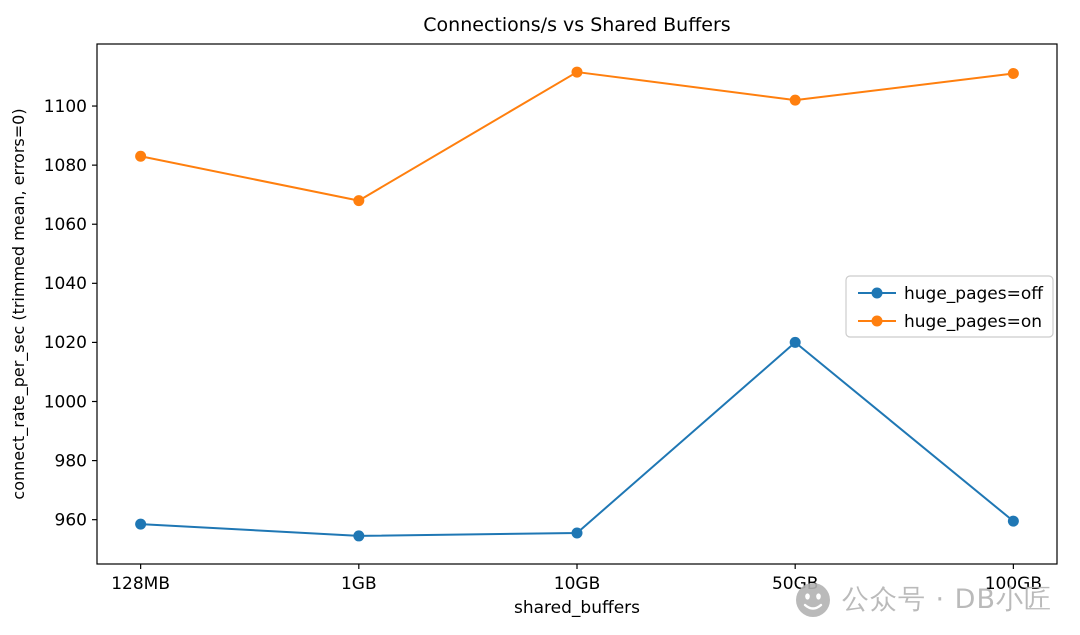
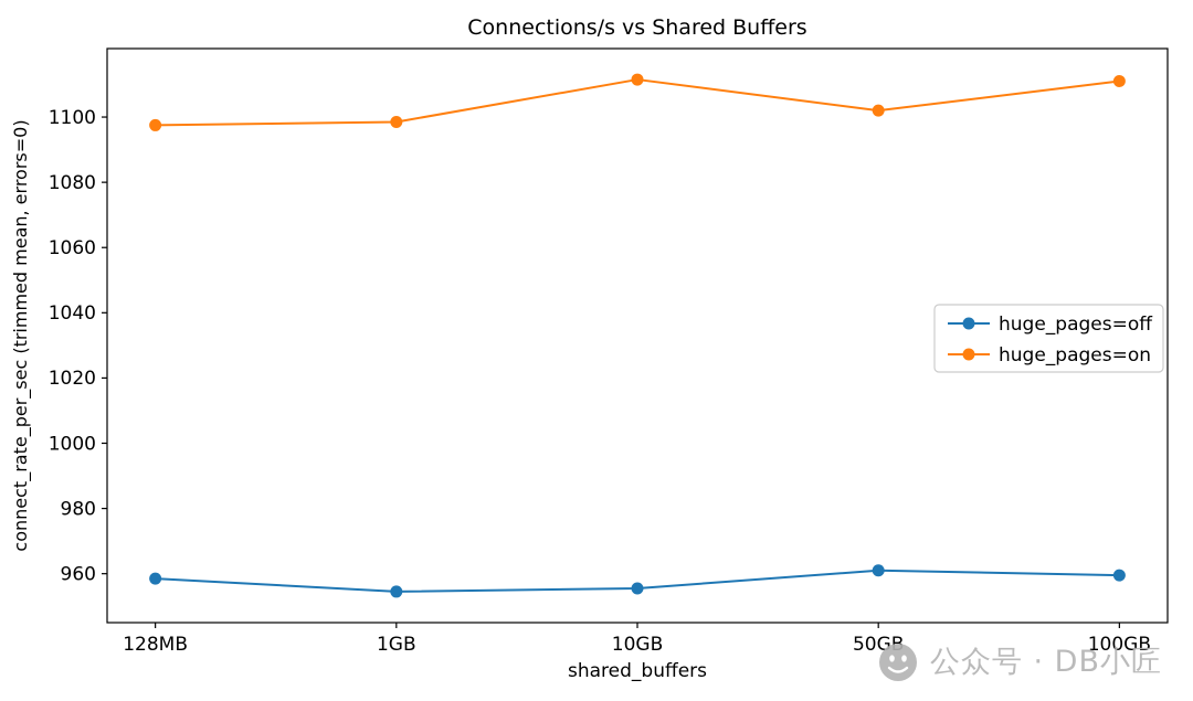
huge_pages=on/128MB: 1083 -> 1098
huge_pages=on/1GB: 1068 -> 1098
huge_pages=off/50GB: 1020 -> 961
